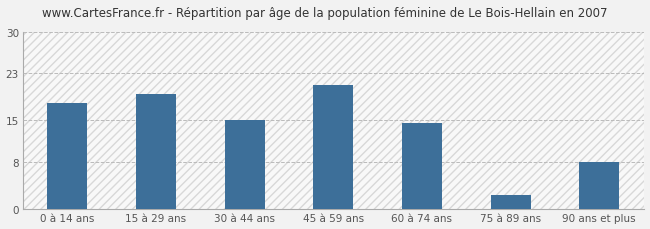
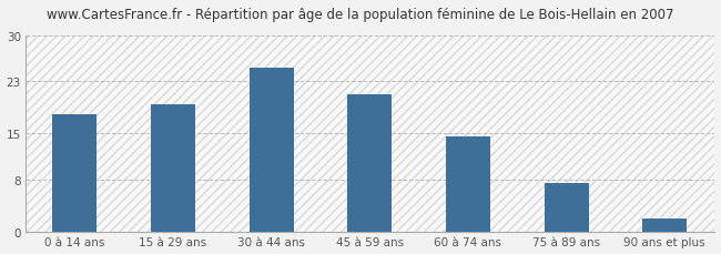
30 à 44 ans: 15.0 -> 25.0
75 à 89 ans: 2.4 -> 7.5
90 ans et plus: 8.0 -> 2.0
